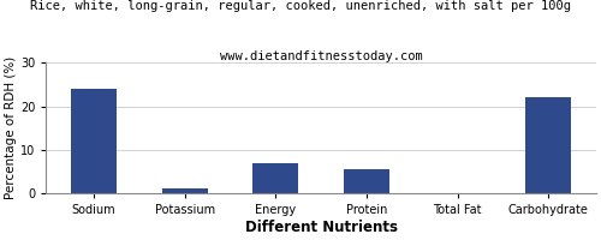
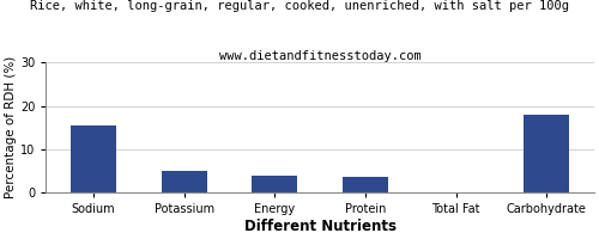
Sodium: 24.0 -> 15.5
Potassium: 1.0 -> 5.0
Energy: 7.0 -> 4.0
Protein: 5.5 -> 3.5
Carbohydrate: 22.0 -> 18.0
